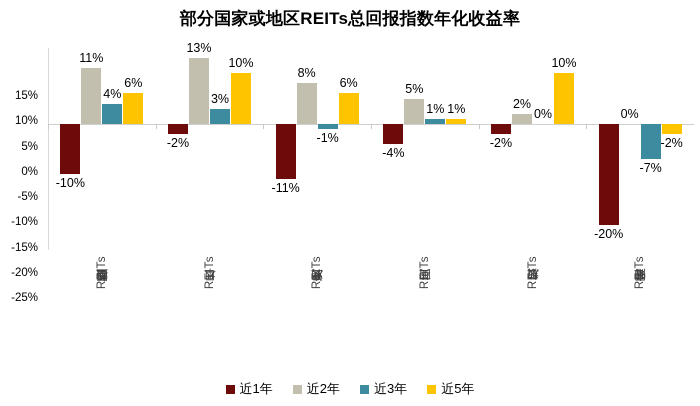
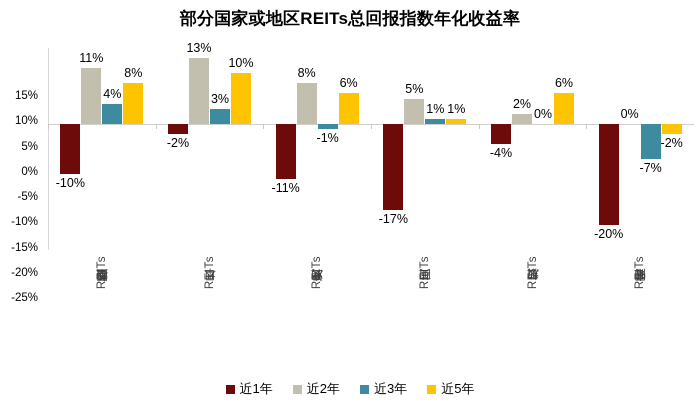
近5年/美国权益型REITs: 6% -> 8%
近1年/英国REITs: -4% -> -17%
近1年/新加坡REITs: -2% -> -4%
近5年/新加坡REITs: 10% -> 6%
